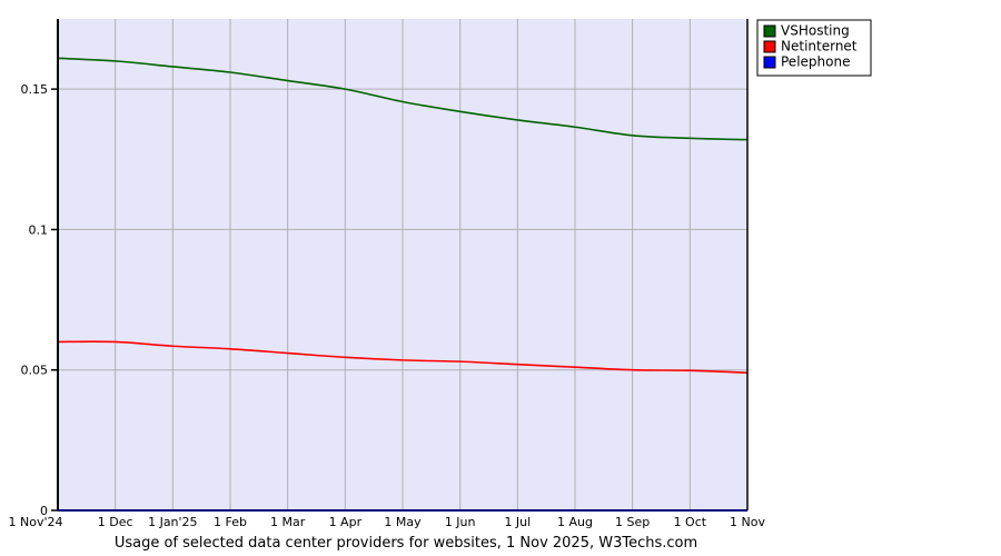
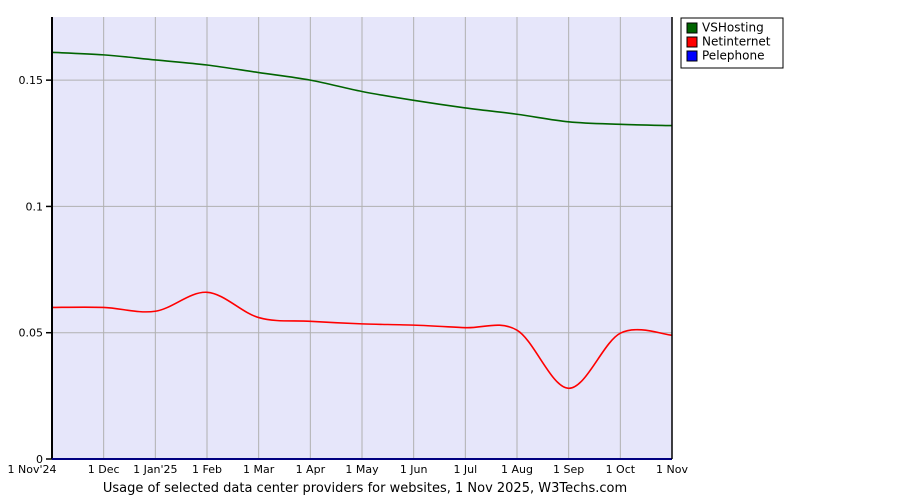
Netinternet/1 Feb: 0.058 -> 0.066
Netinternet/1 Sep: 0.050 -> 0.028
